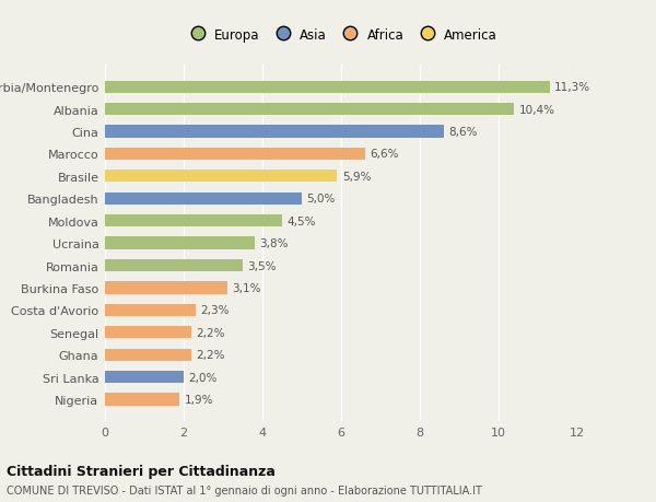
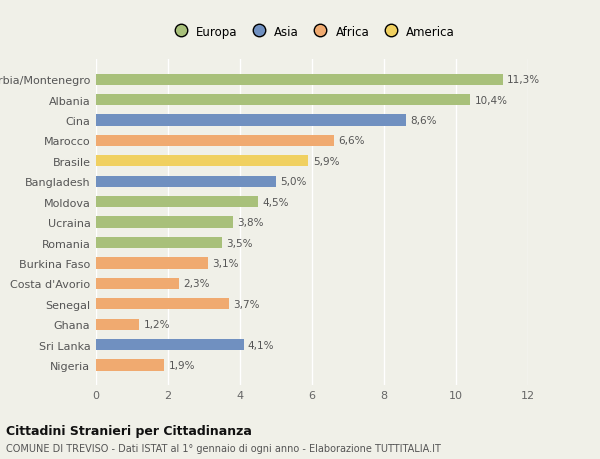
Senegal: 2,2% -> 3,7%
Ghana: 2,2% -> 1,2%
Sri Lanka: 2,0% -> 4,1%
